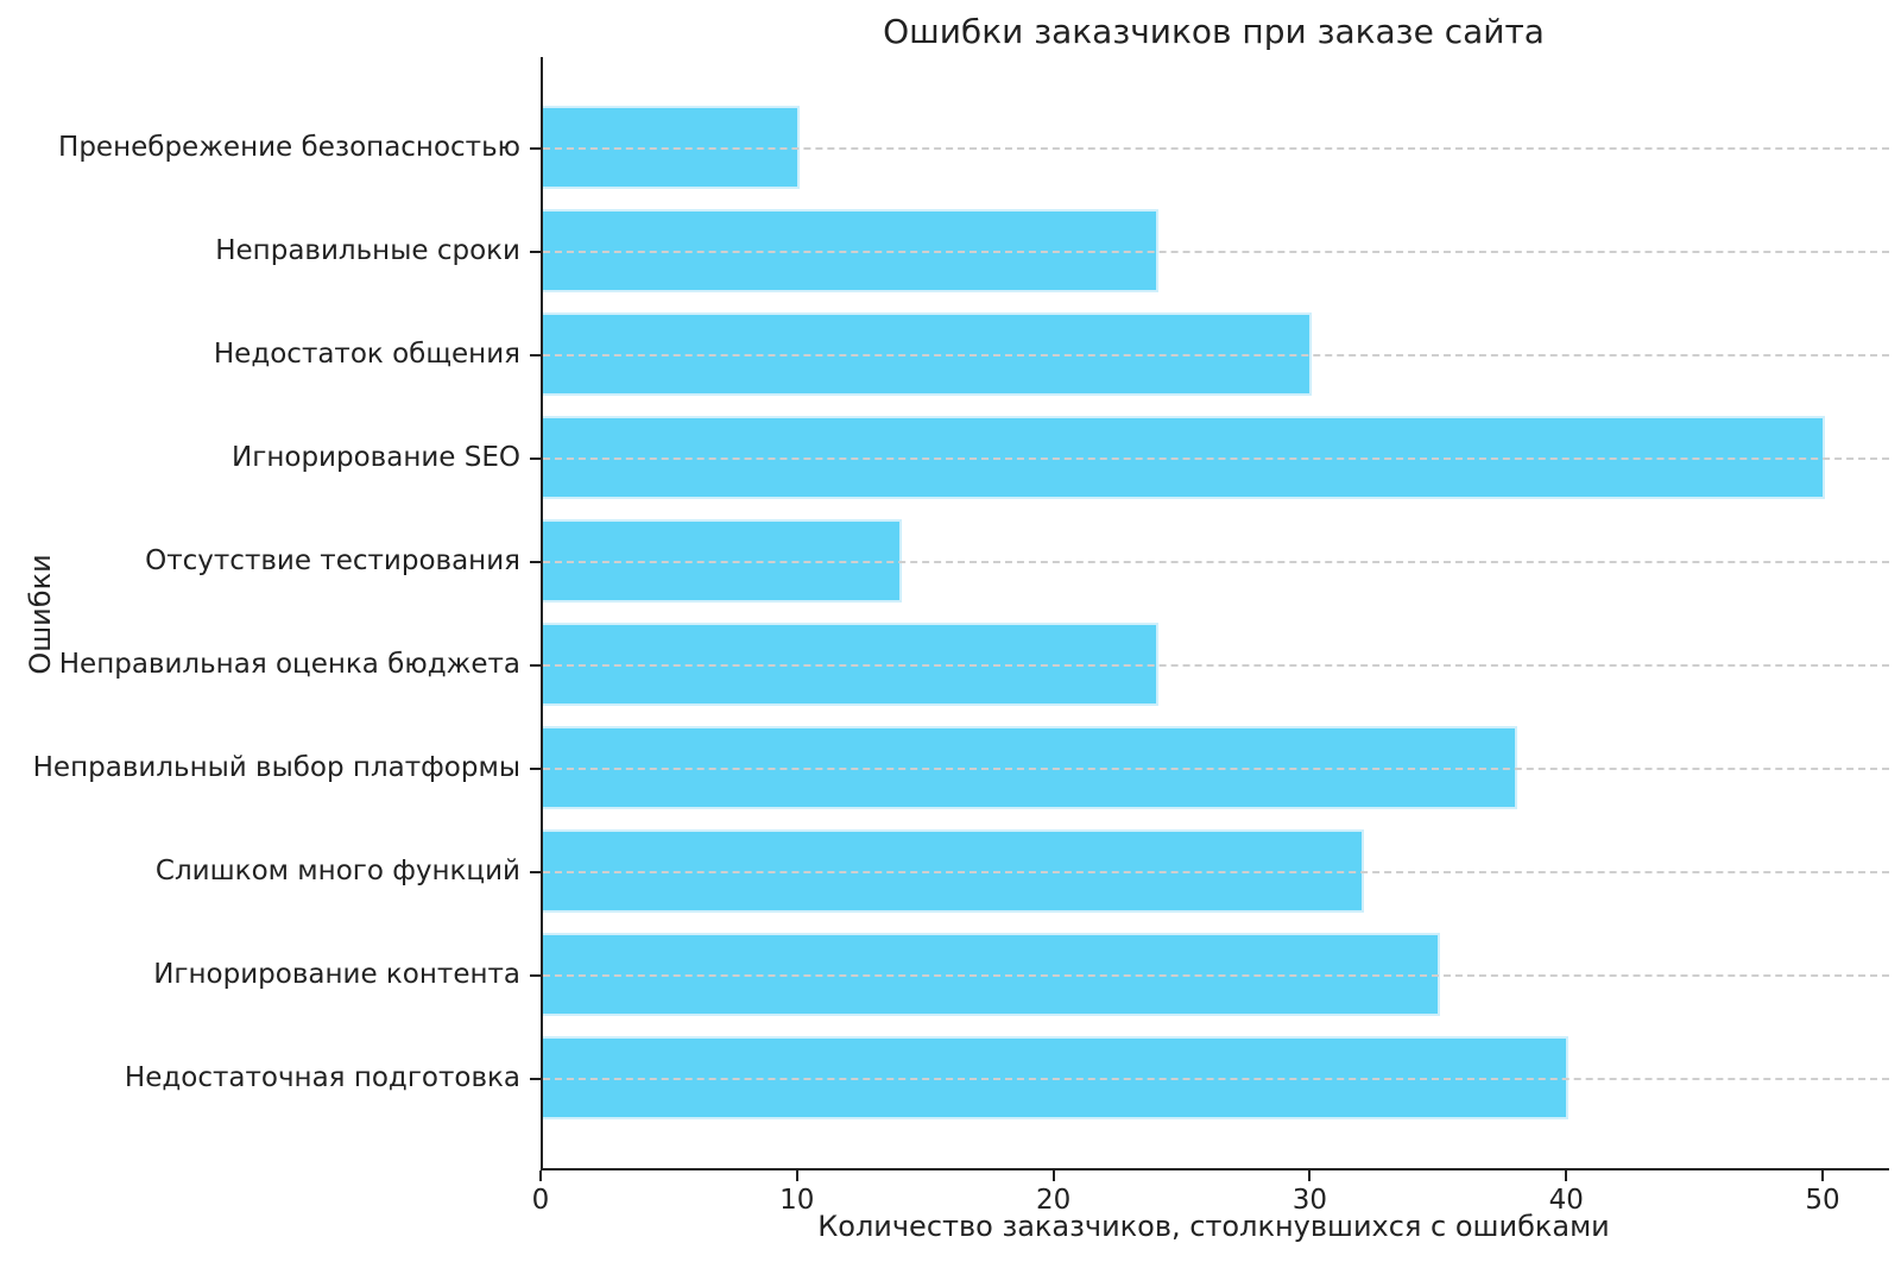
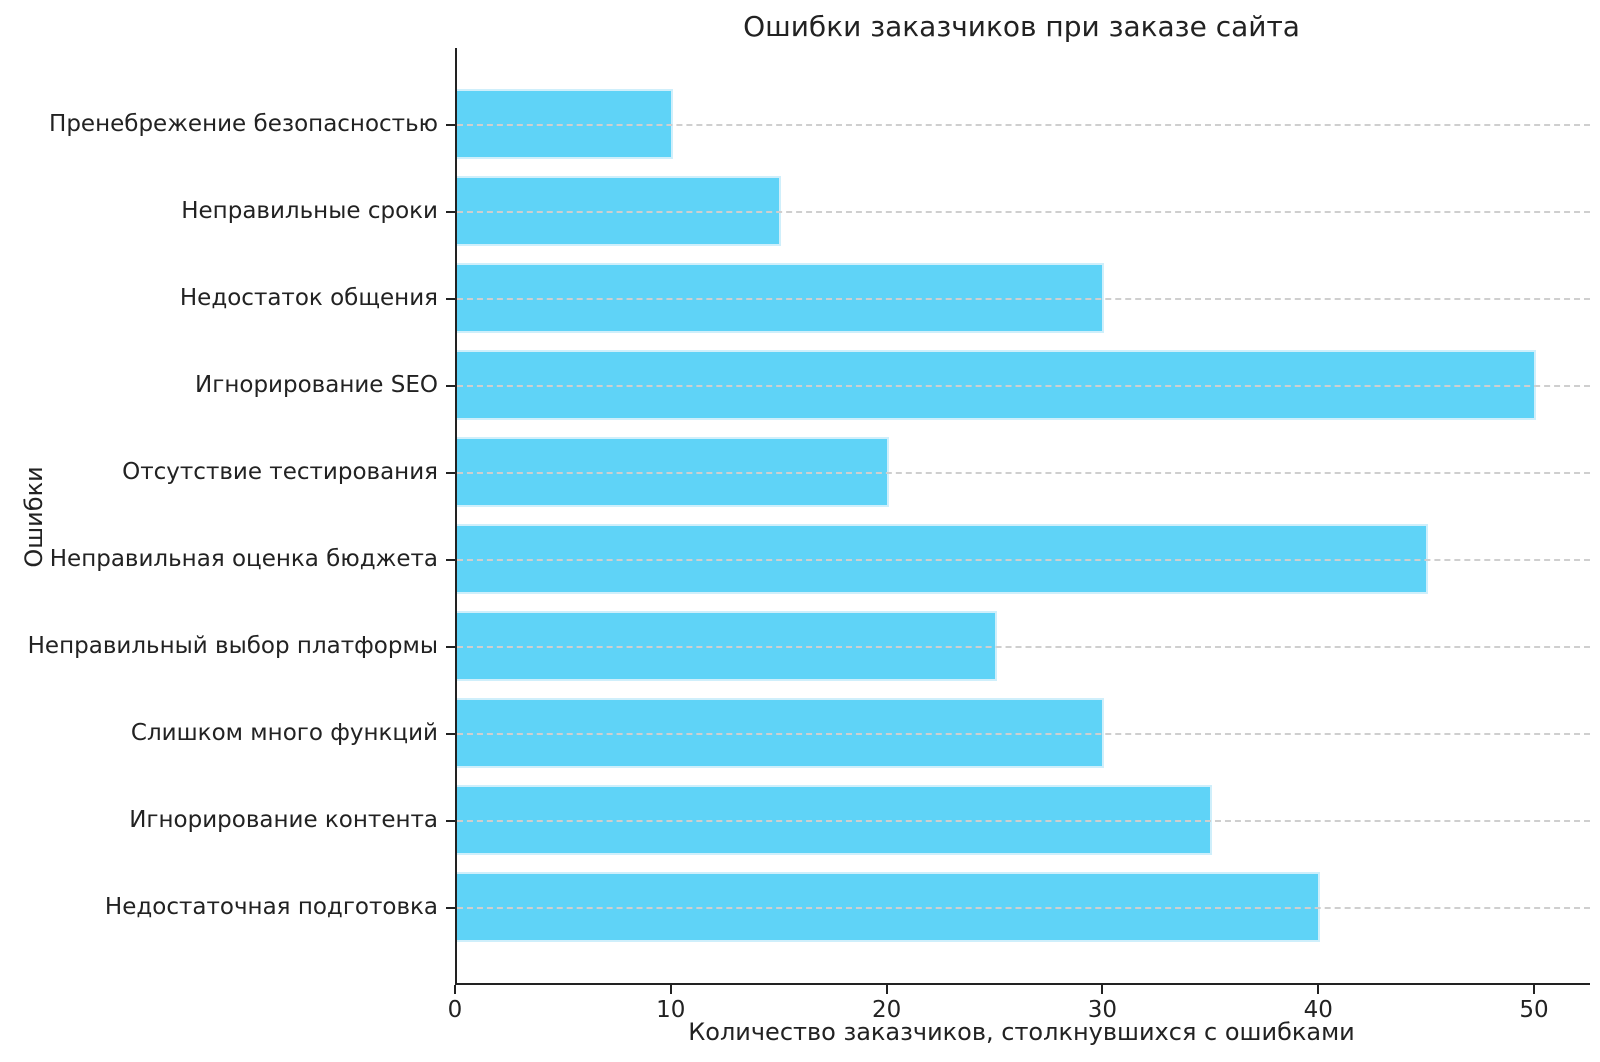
Неправильные сроки: 24 -> 15
Отсутствие тестирования: 14 -> 20
Неправильная оценка бюджета: 24 -> 45
Неправильный выбор платформы: 38 -> 25
Слишком много функций: 32 -> 30
